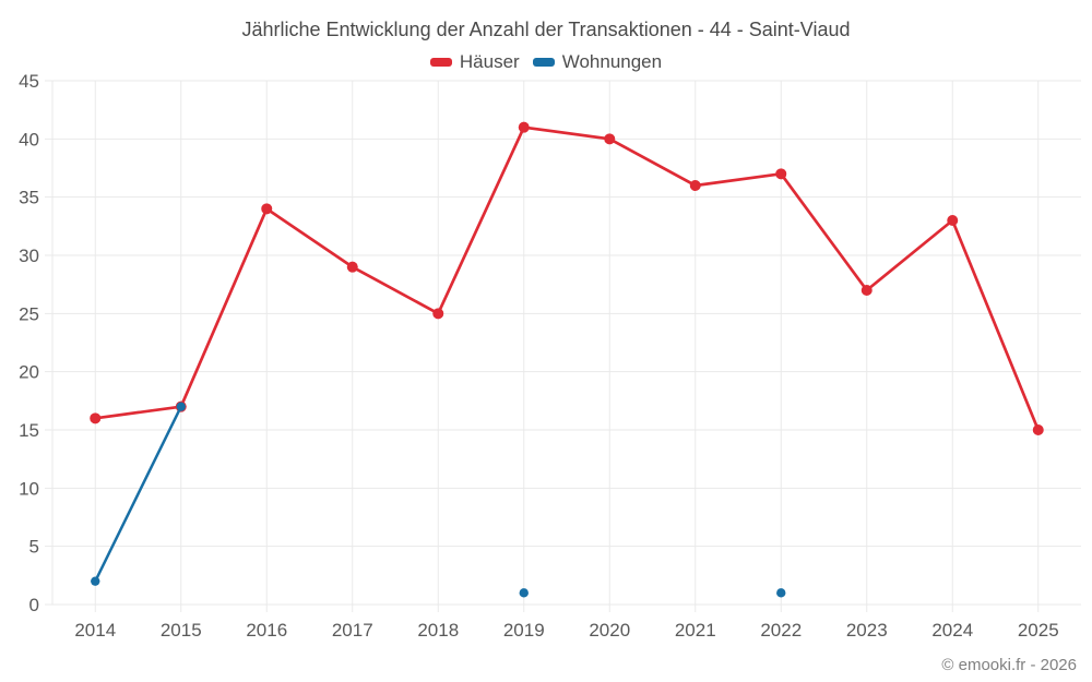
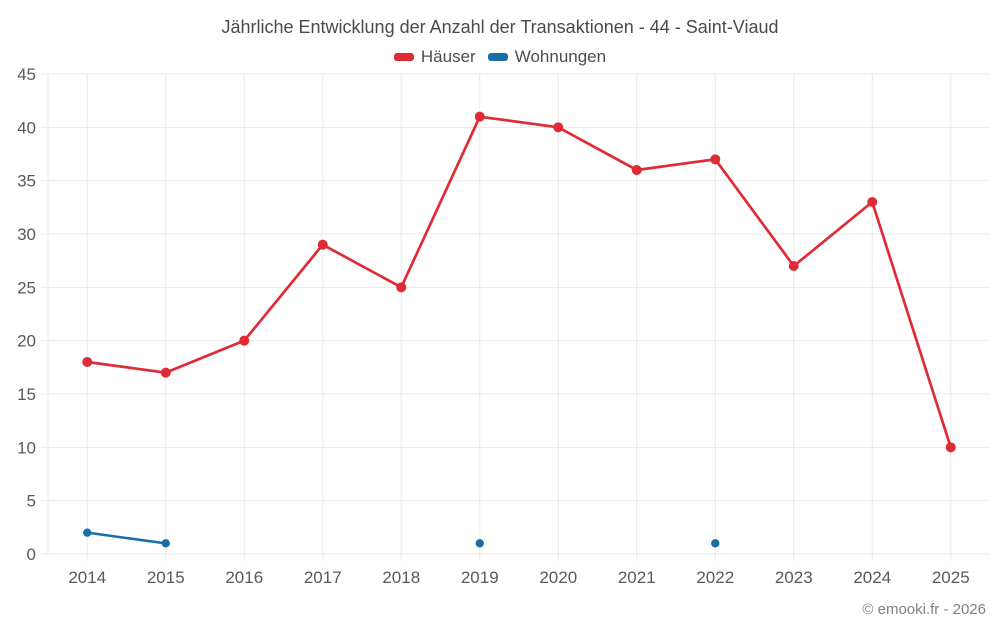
Häuser/2014: 16 -> 18
Wohnungen/2015: 17 -> 1
Häuser/2016: 34 -> 20
Häuser/2025: 15 -> 10
